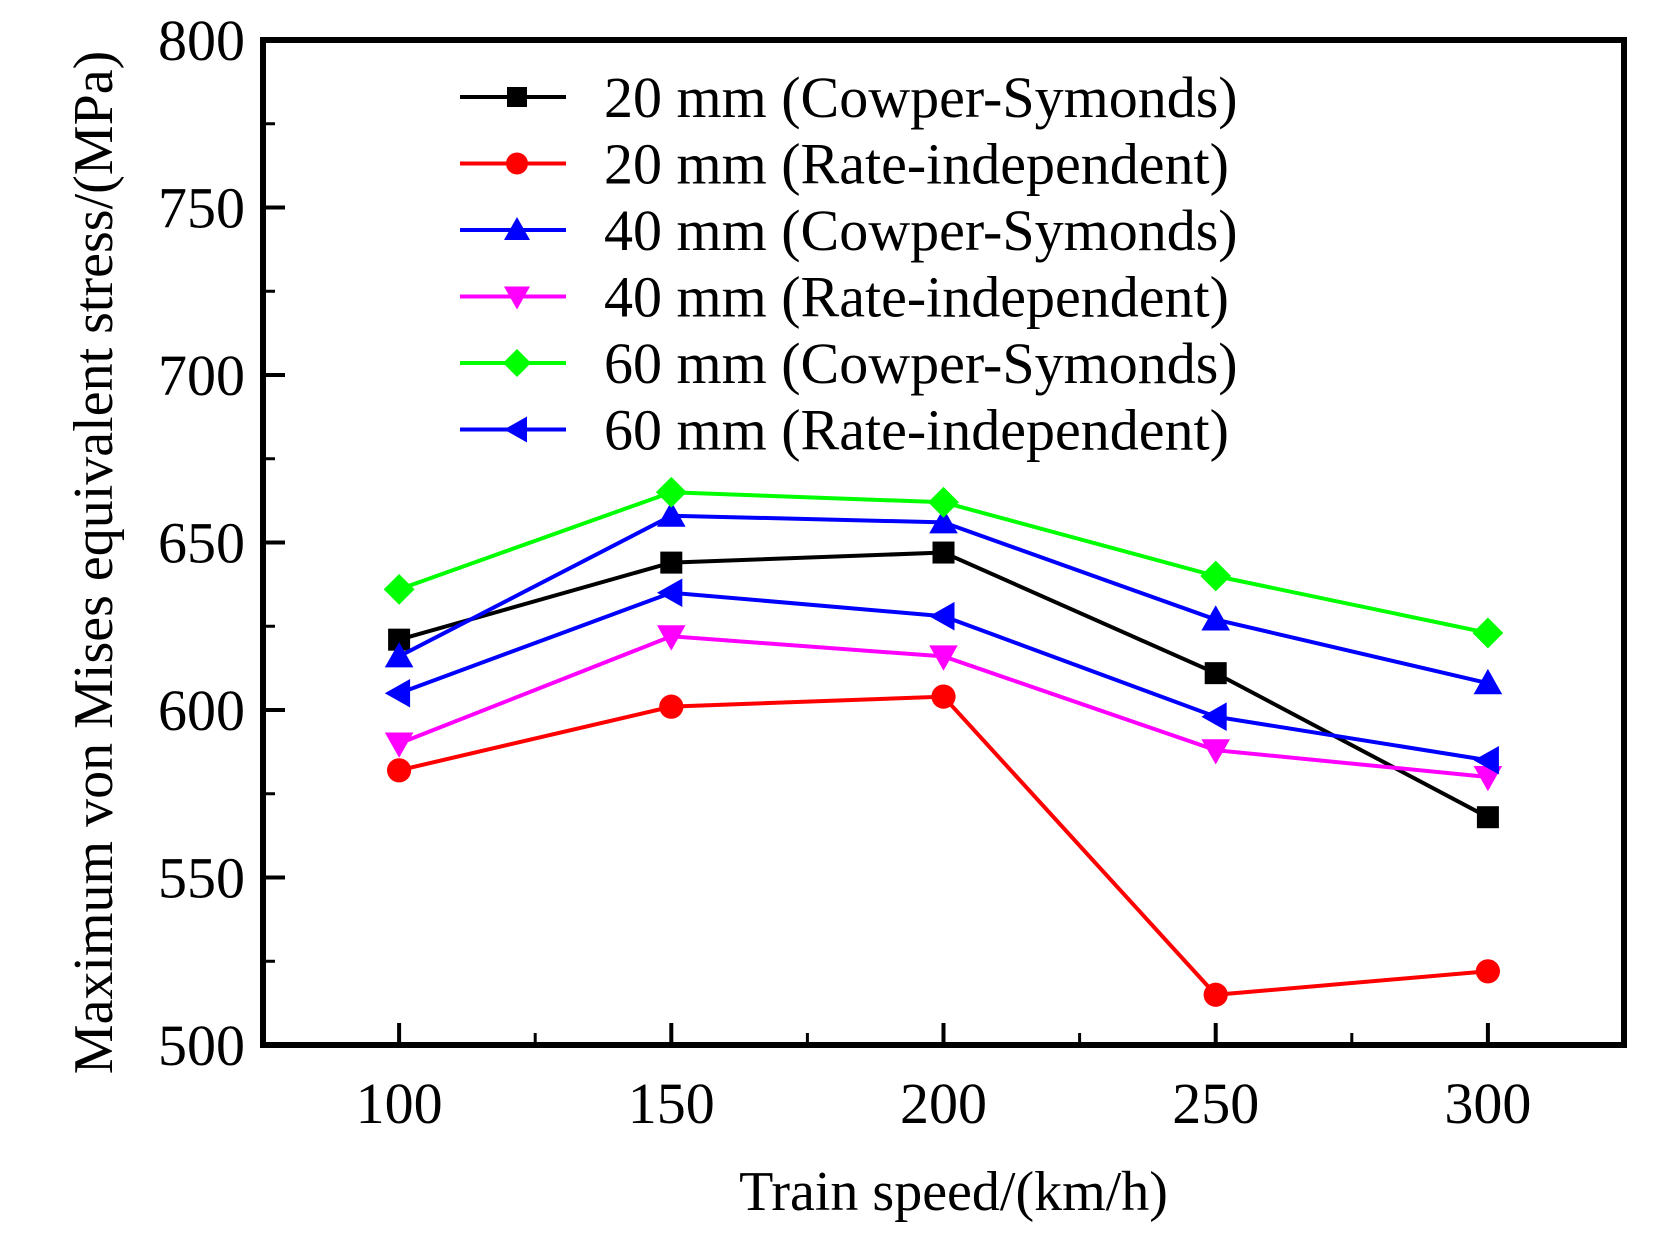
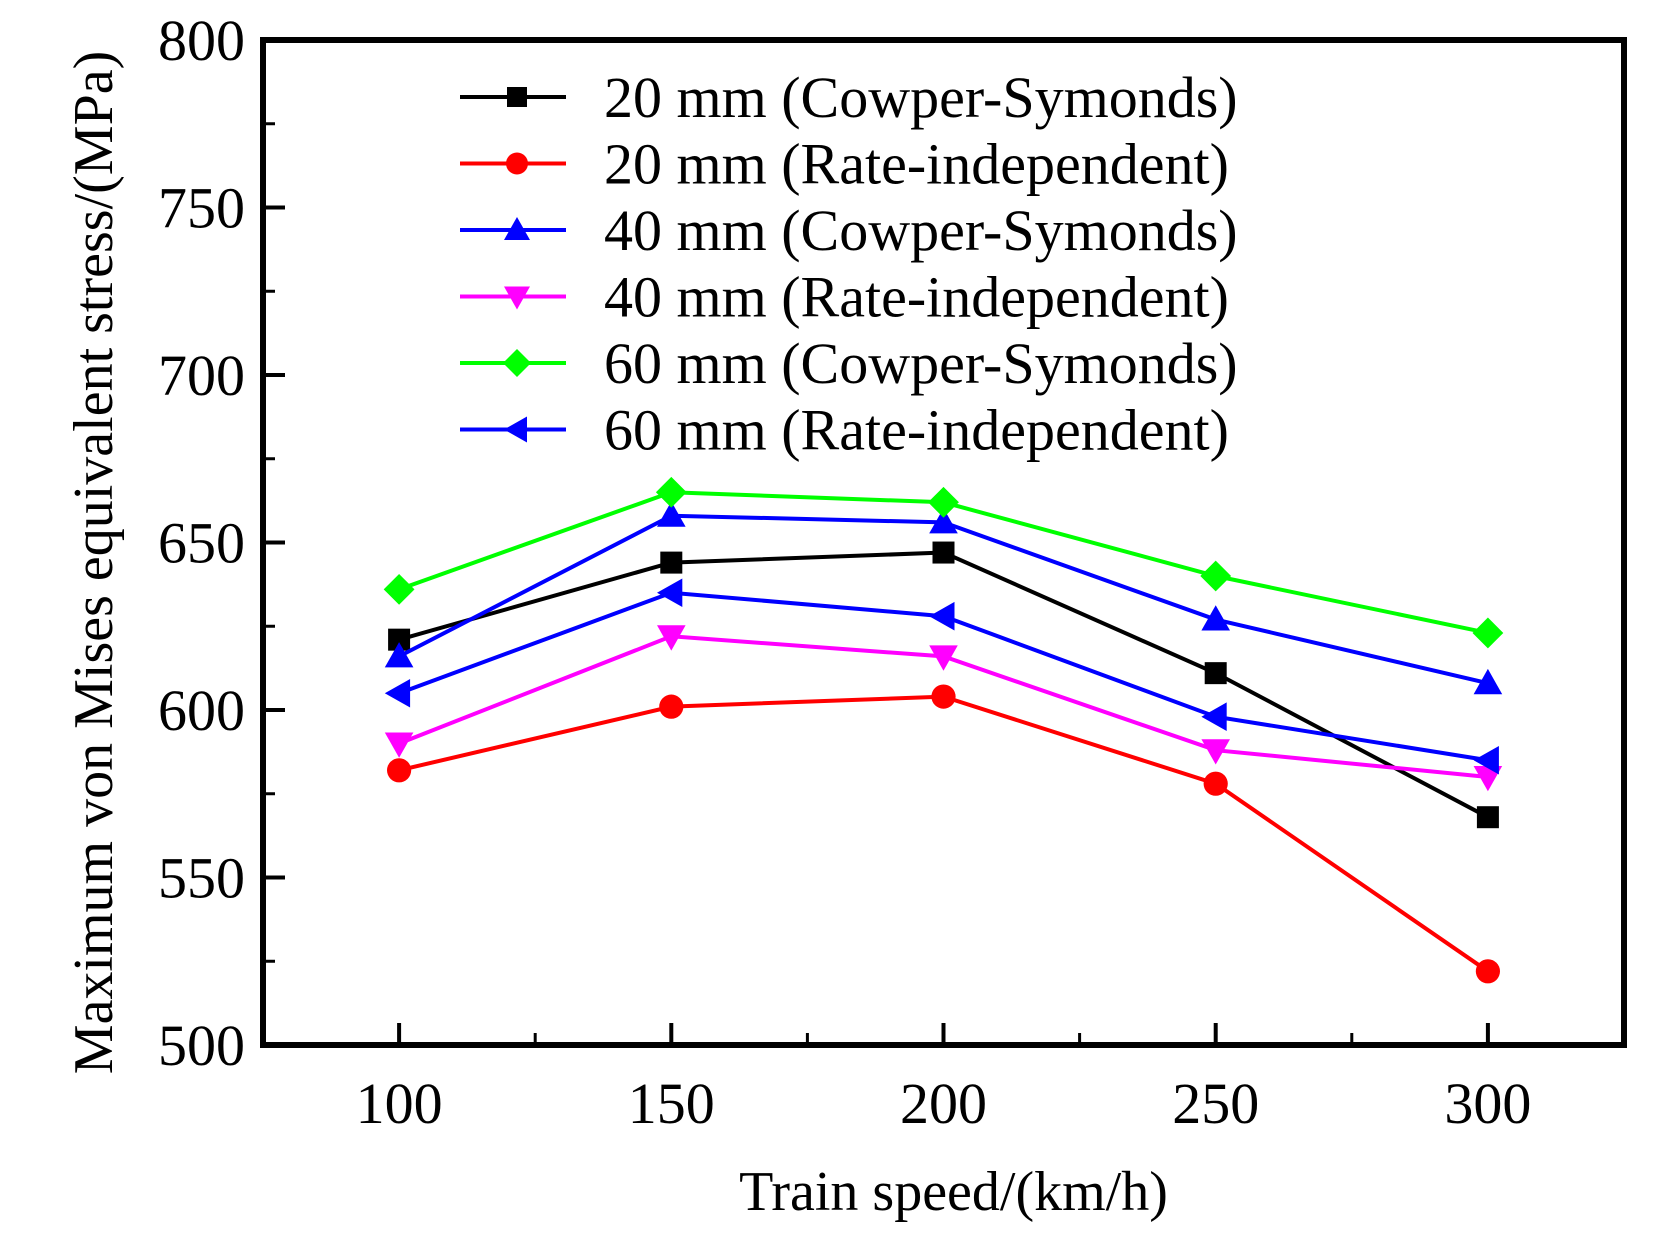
20 mm (Rate-independent)/250: 515 -> 578
